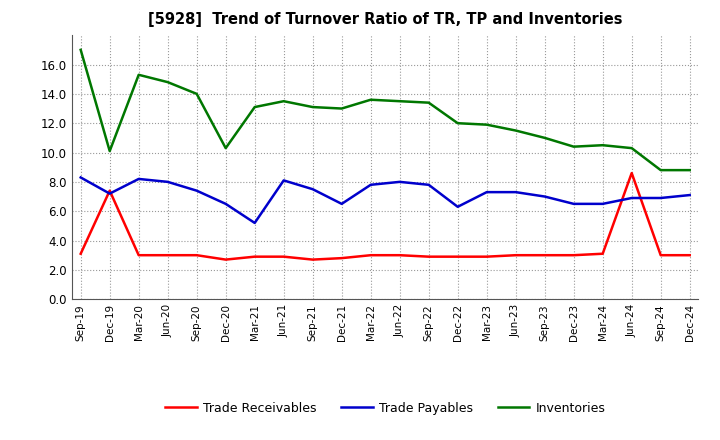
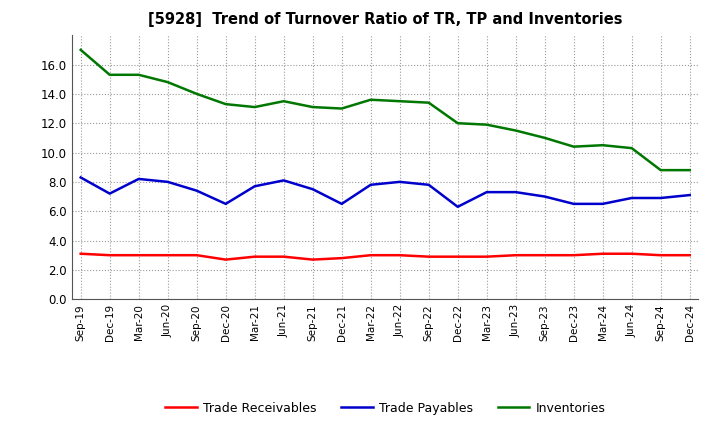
Trade Receivables/Dec-19: 7.4 -> 3.0
Inventories/Dec-19: 10.1 -> 15.3
Inventories/Dec-20: 10.3 -> 13.3
Trade Payables/Mar-21: 5.2 -> 7.7
Trade Receivables/Jun-24: 8.6 -> 3.1
